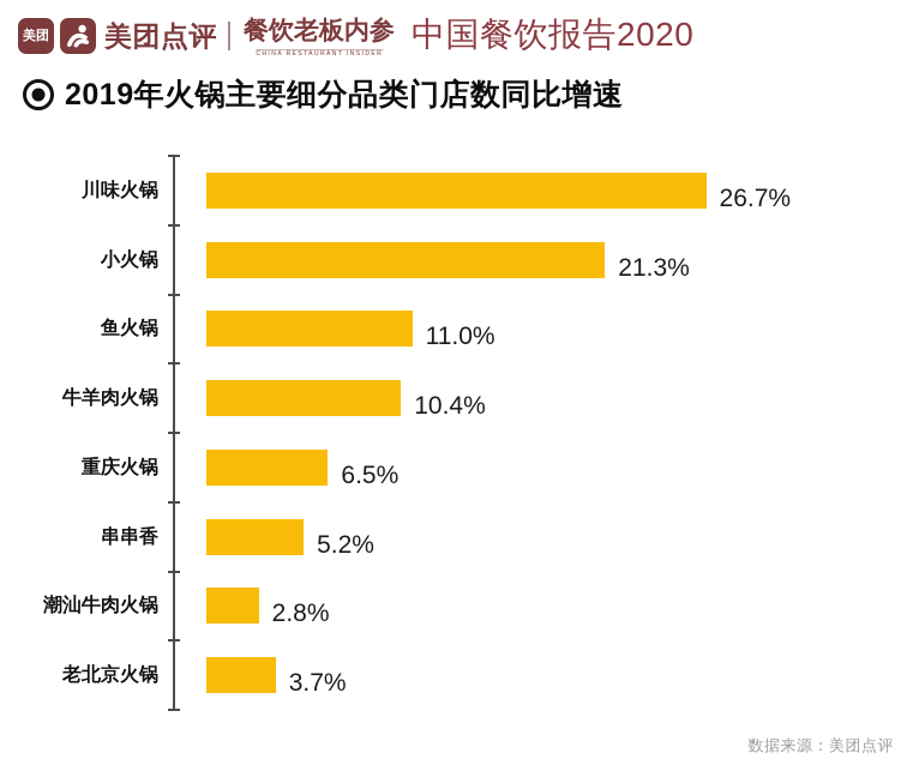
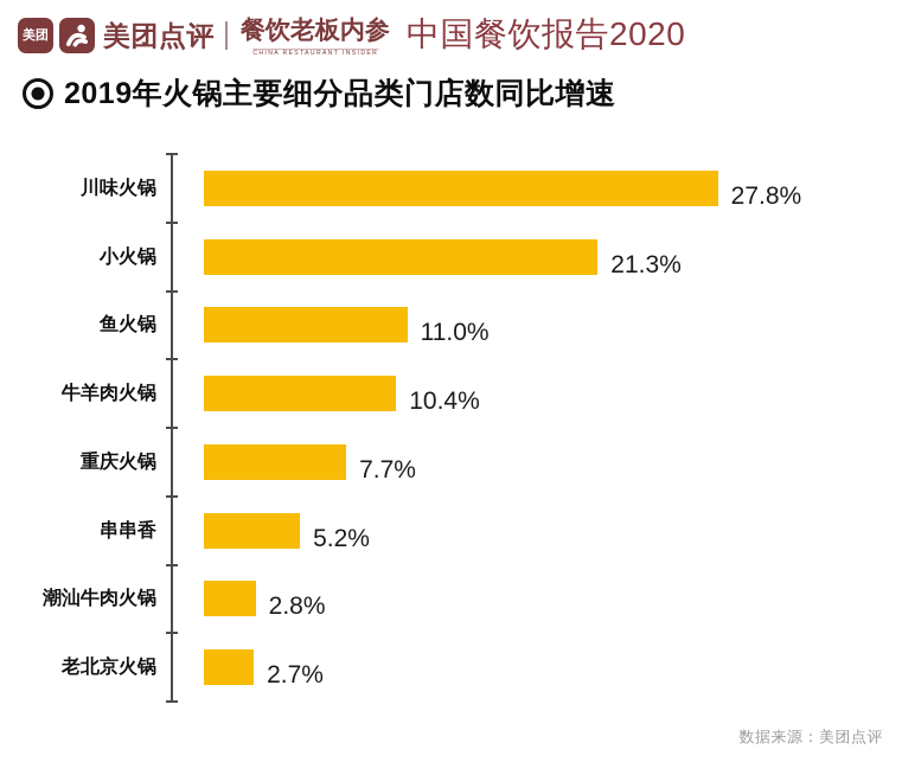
川味火锅: 26.7% -> 27.8%
重庆火锅: 6.5% -> 7.7%
老北京火锅: 3.7% -> 2.7%
